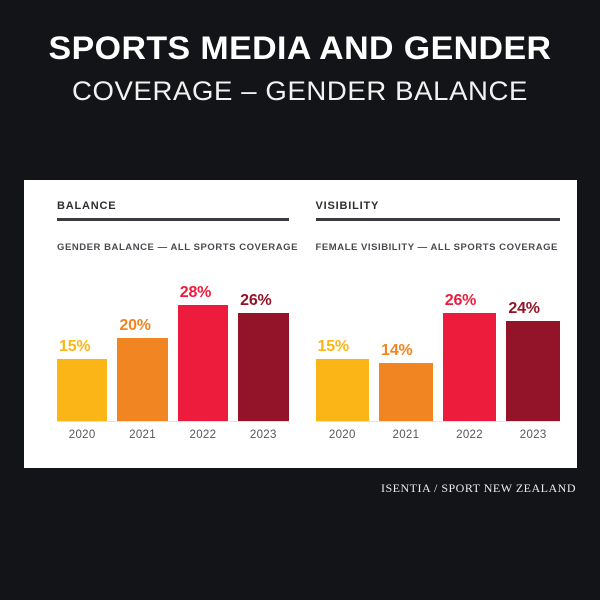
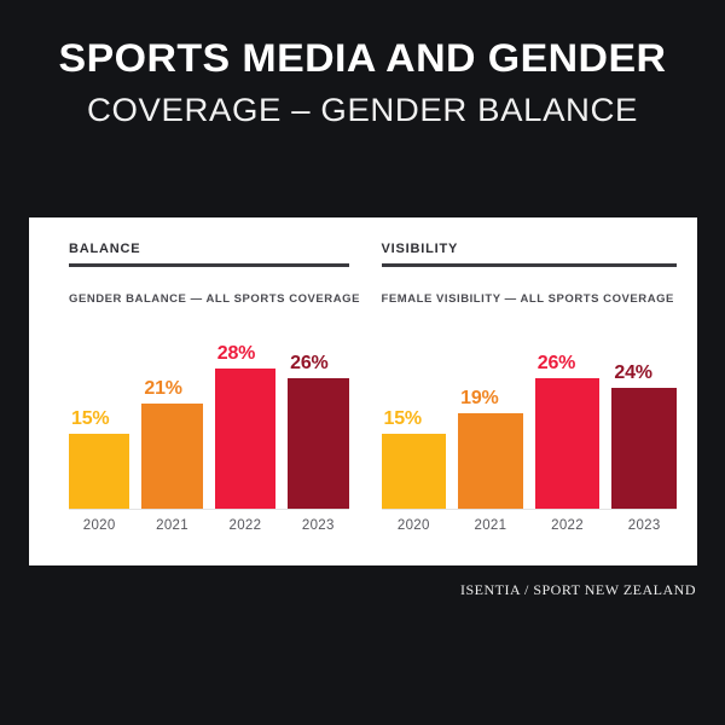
GENDER BALANCE — ALL SPORTS COVERAGE/2021: 20% -> 21%
FEMALE VISIBILITY — ALL SPORTS COVERAGE/2021: 14% -> 19%
